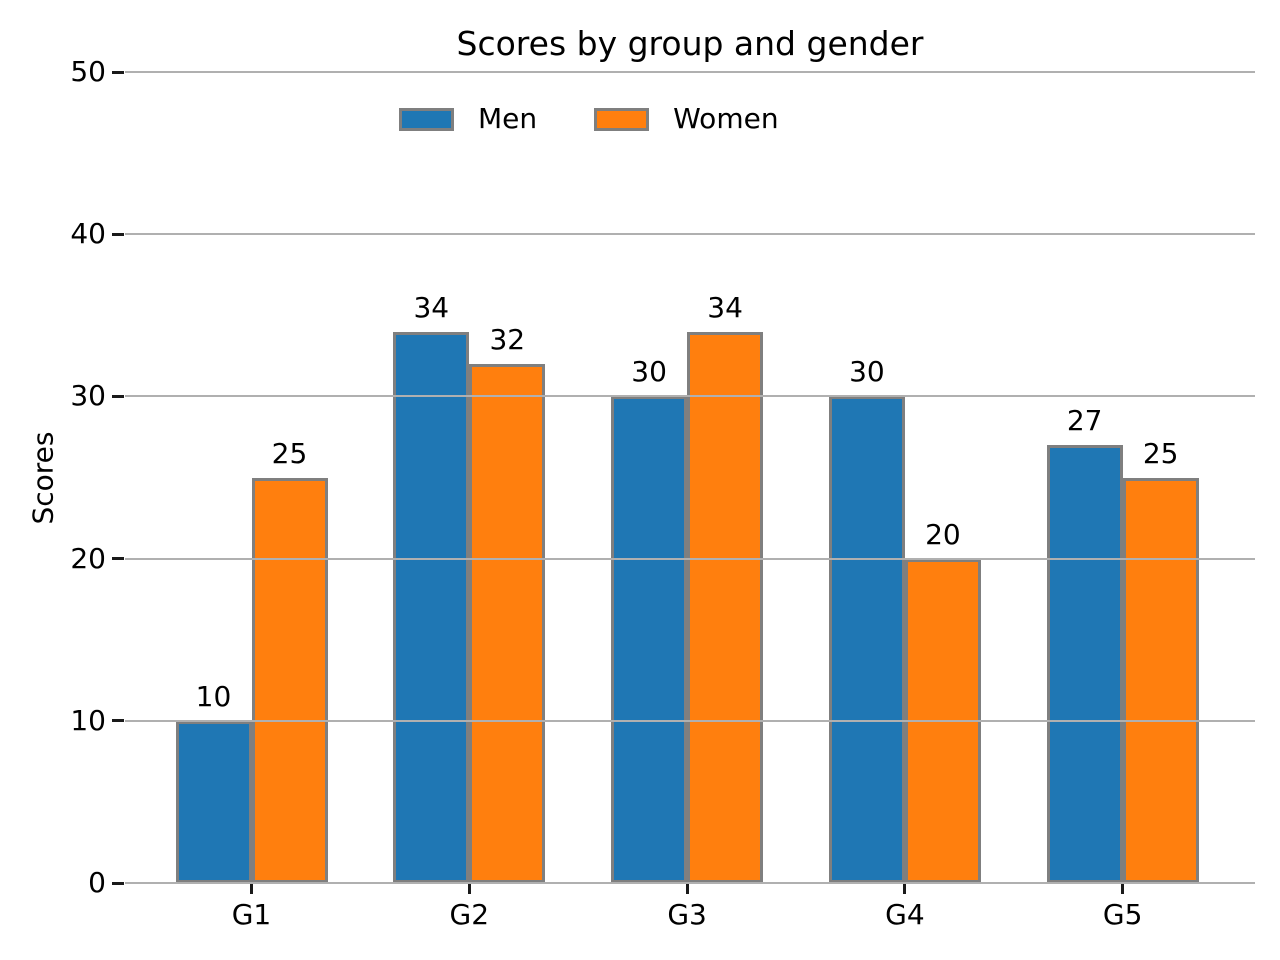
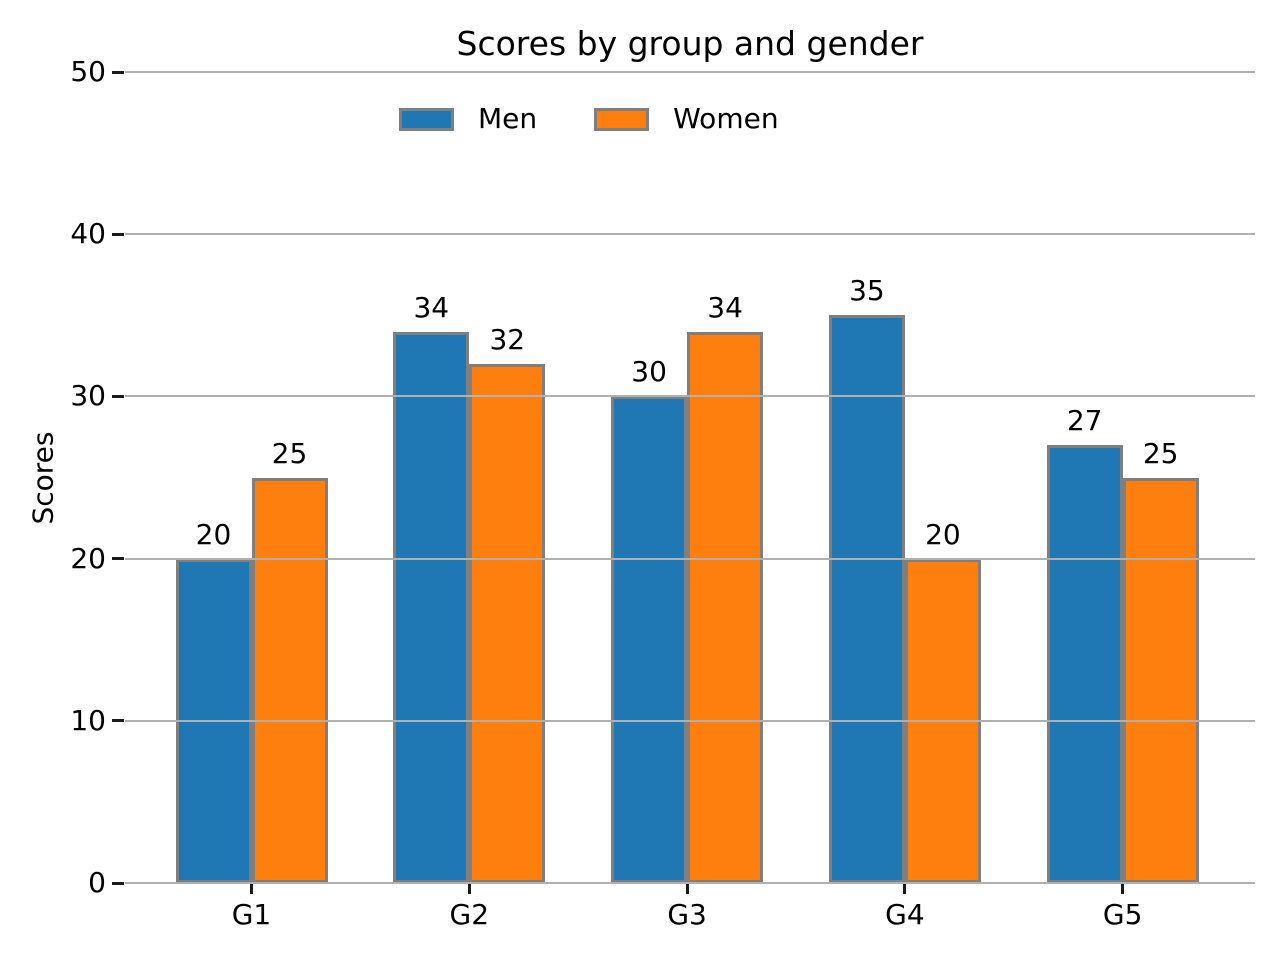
Men/G1: 10 -> 20
Men/G4: 30 -> 35
